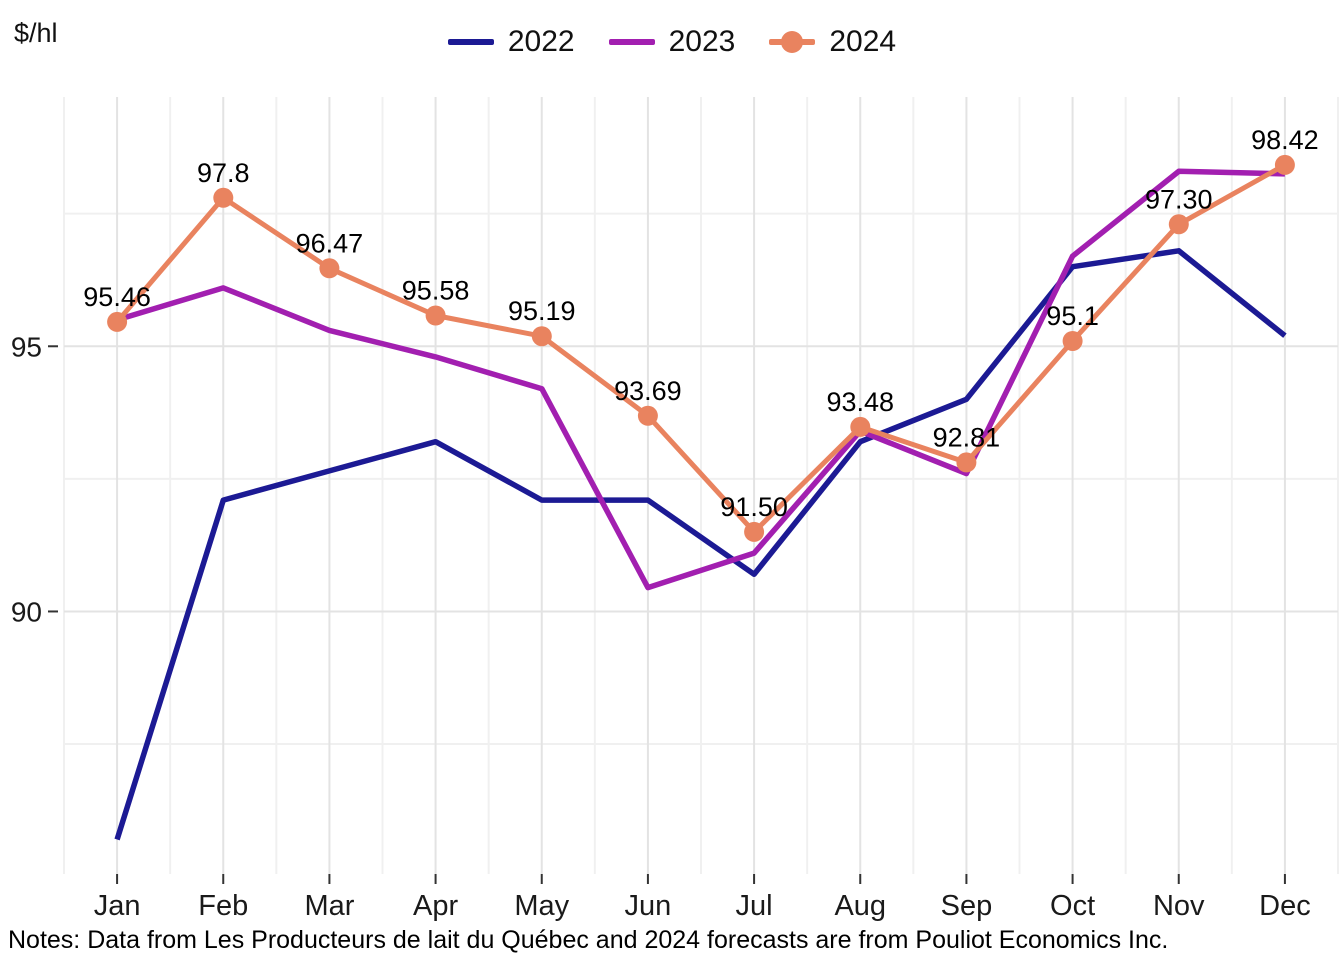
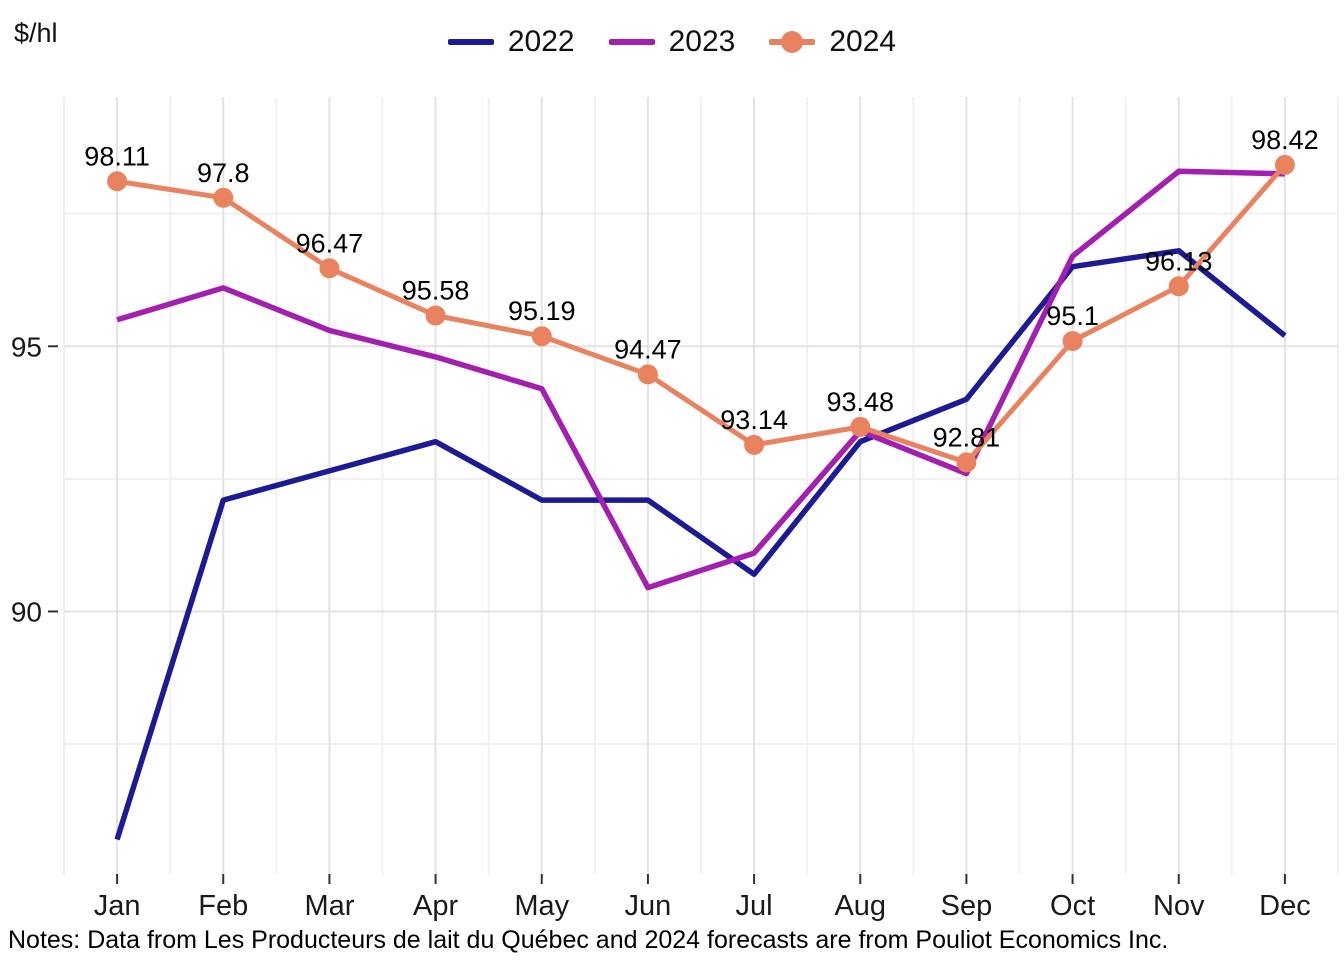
2024/Jan: 95.46 -> 98.11
2024/Jun: 93.69 -> 94.47
2024/Jul: 91.50 -> 93.14
2024/Nov: 97.30 -> 96.13
